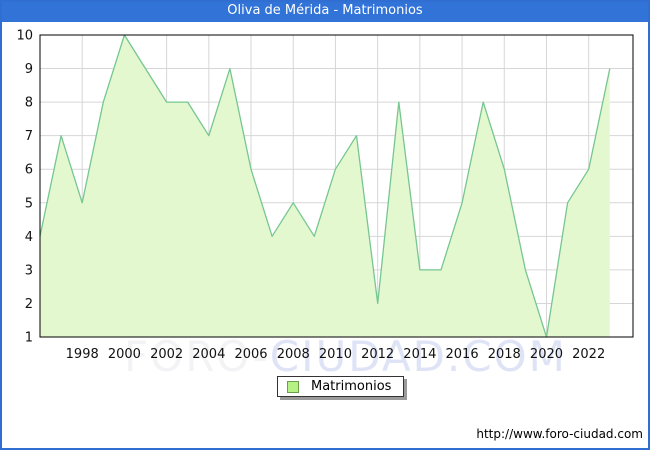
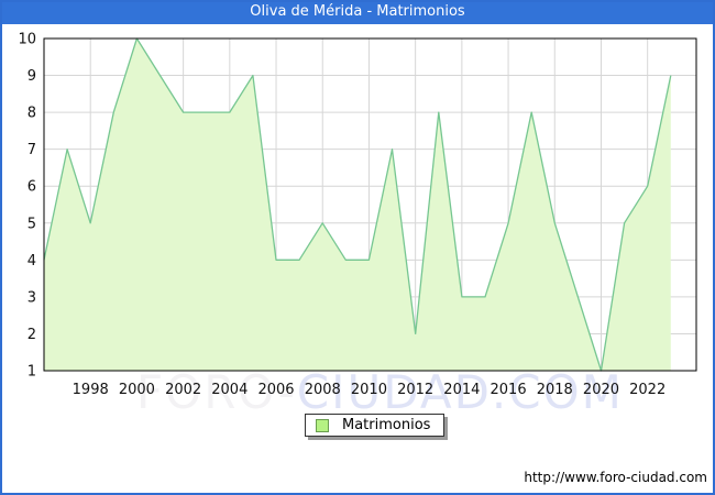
2004: 7 -> 8
2006: 6 -> 4
2010: 6 -> 4
2018: 6 -> 5
